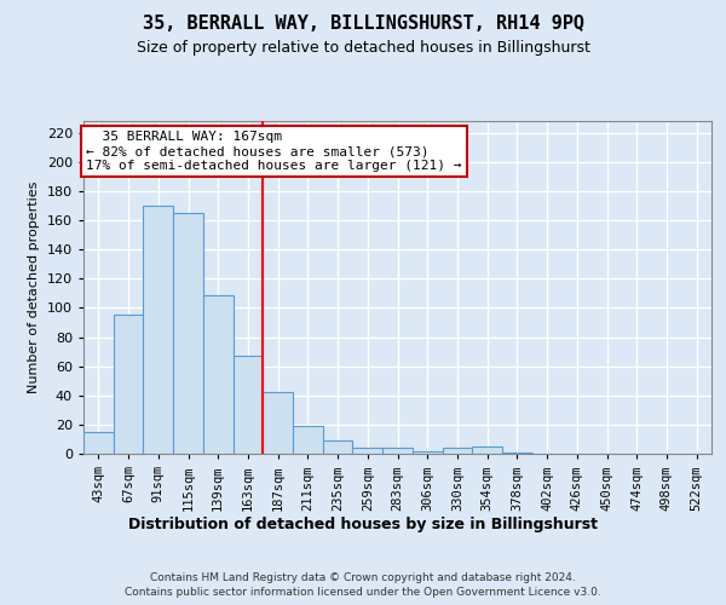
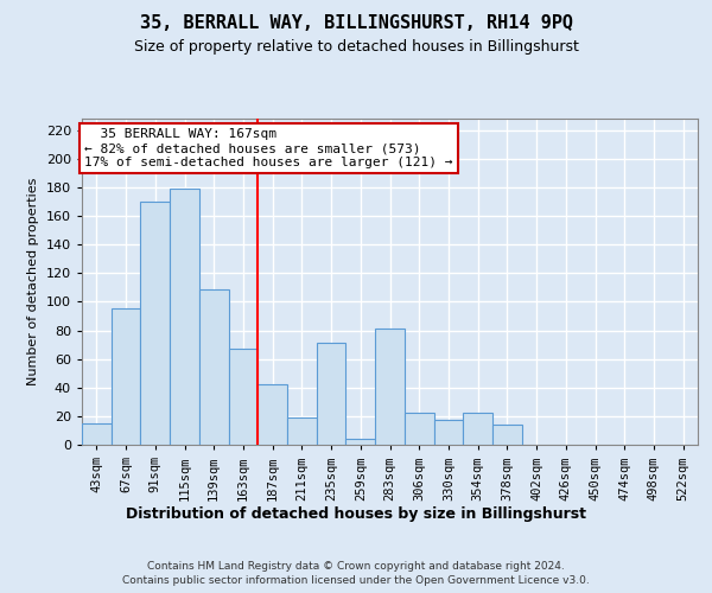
115sqm: 165 -> 179
235sqm: 9 -> 71
283sqm: 4 -> 81
306sqm: 2 -> 22
330sqm: 4 -> 17
354sqm: 5 -> 22
378sqm: 1 -> 14
